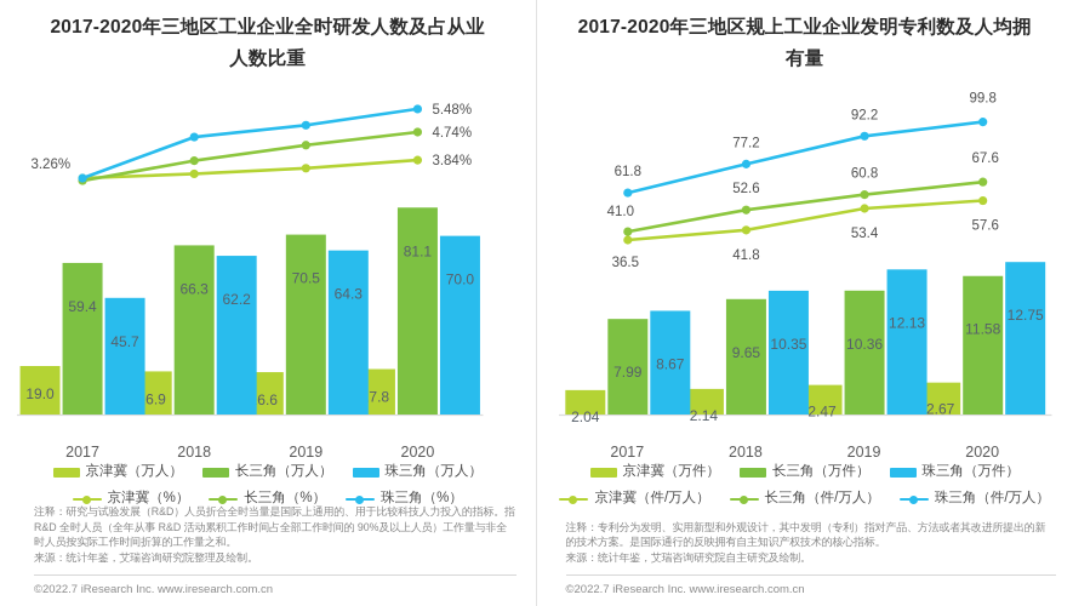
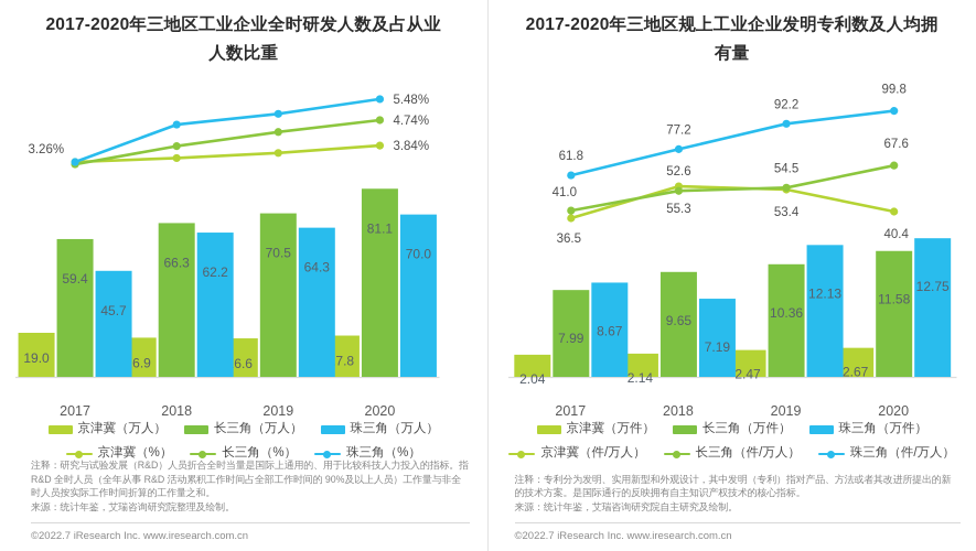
2017-2020年三地区规上工业企业发明专利数及人均拥有量/珠三角（万件）/2018: 10.35 -> 7.19
2017-2020年三地区规上工业企业发明专利数及人均拥有量/京津冀（件/万人）/2018: 41.8 -> 55.3
2017-2020年三地区规上工业企业发明专利数及人均拥有量/长三角（件/万人）/2019: 60.8 -> 54.5
2017-2020年三地区规上工业企业发明专利数及人均拥有量/京津冀（件/万人）/2020: 57.6 -> 40.4
